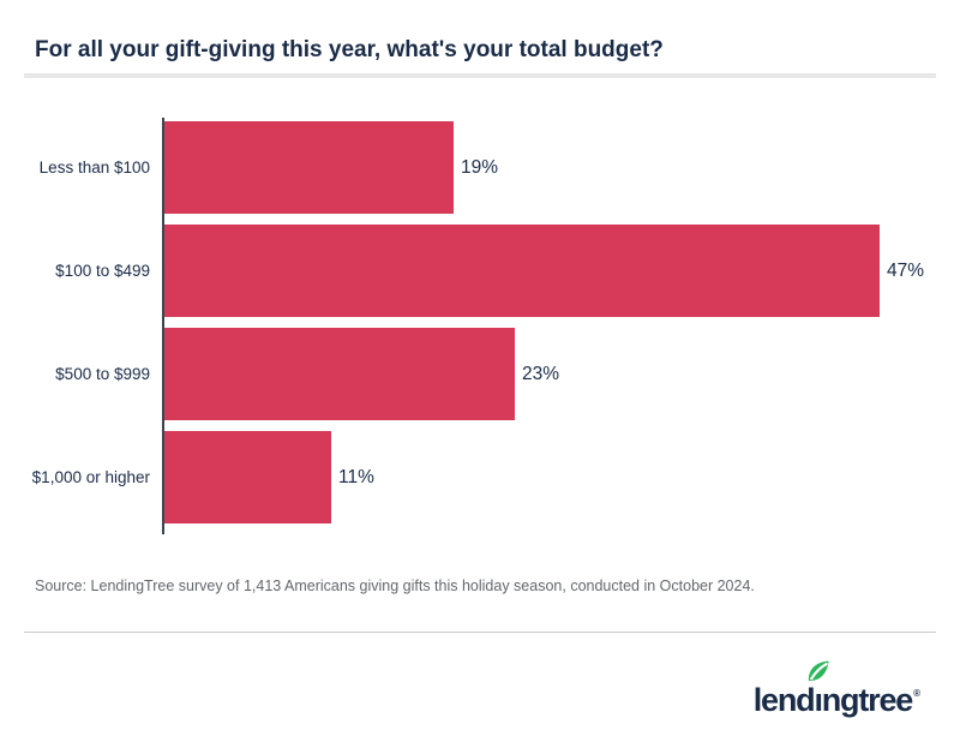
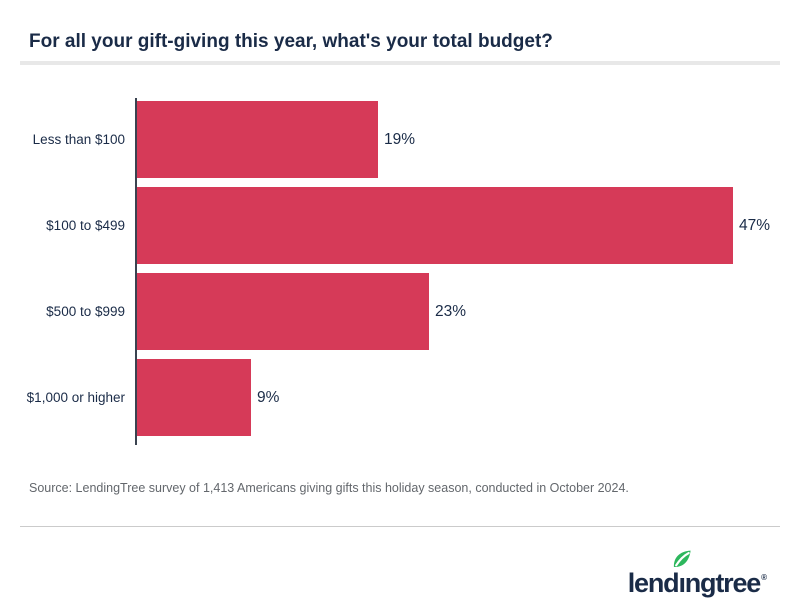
$1,000 or higher: 11% -> 9%
